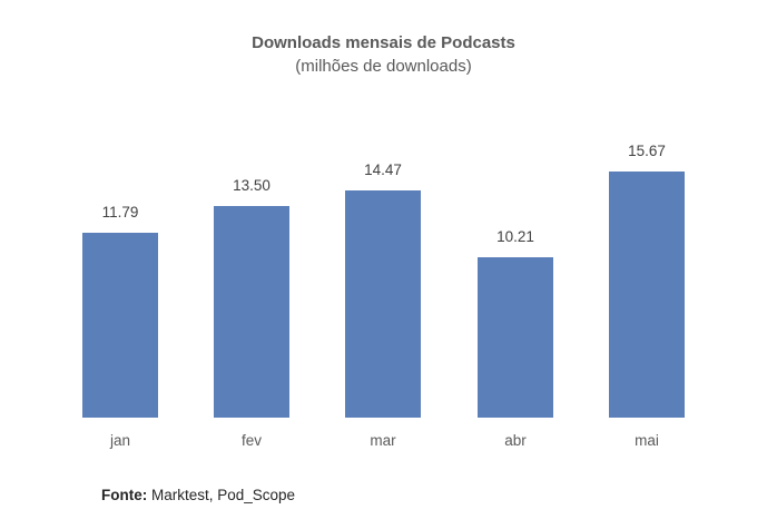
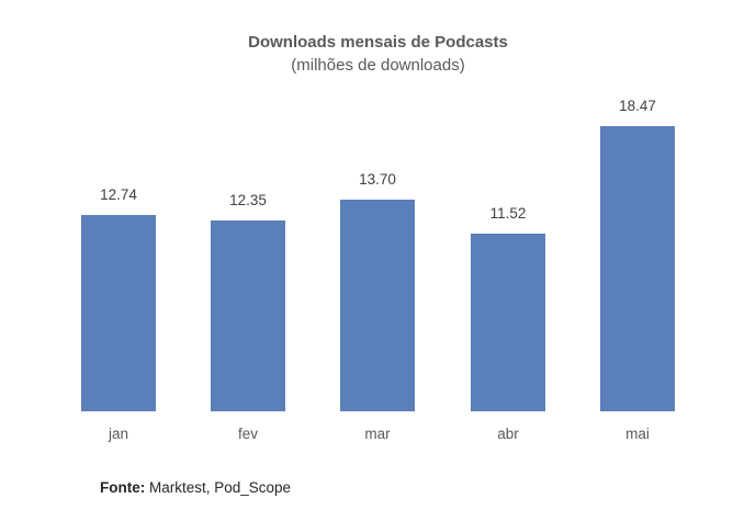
jan: 11.79 -> 12.74
fev: 13.50 -> 12.35
mar: 14.47 -> 13.70
abr: 10.21 -> 11.52
mai: 15.67 -> 18.47
